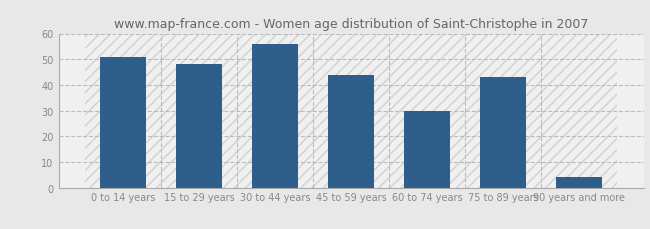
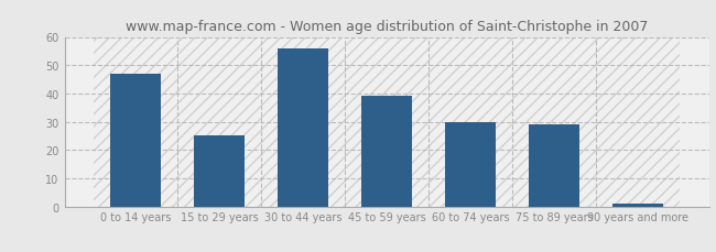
0 to 14 years: 51 -> 47
15 to 29 years: 48 -> 25
45 to 59 years: 44 -> 39
75 to 89 years: 43 -> 29
90 years and more: 4 -> 1
